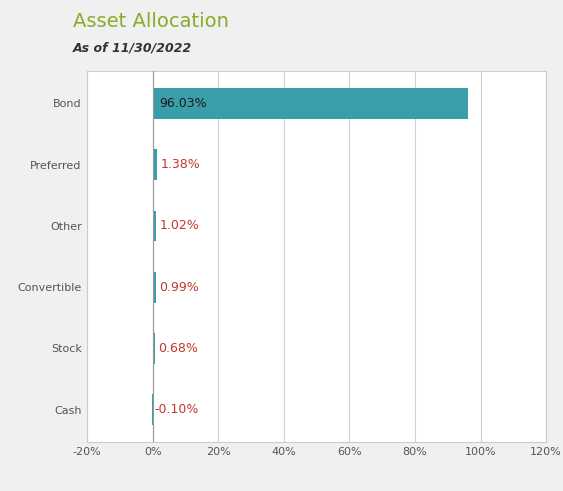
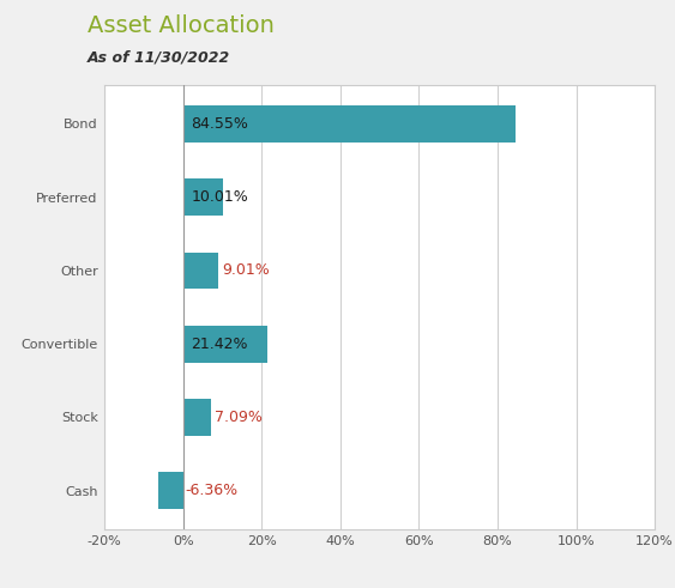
Bond: 96.03% -> 84.55%
Preferred: 1.38% -> 10.01%
Other: 1.02% -> 9.01%
Convertible: 0.99% -> 21.42%
Stock: 0.68% -> 7.09%
Cash: -0.10% -> -6.36%
